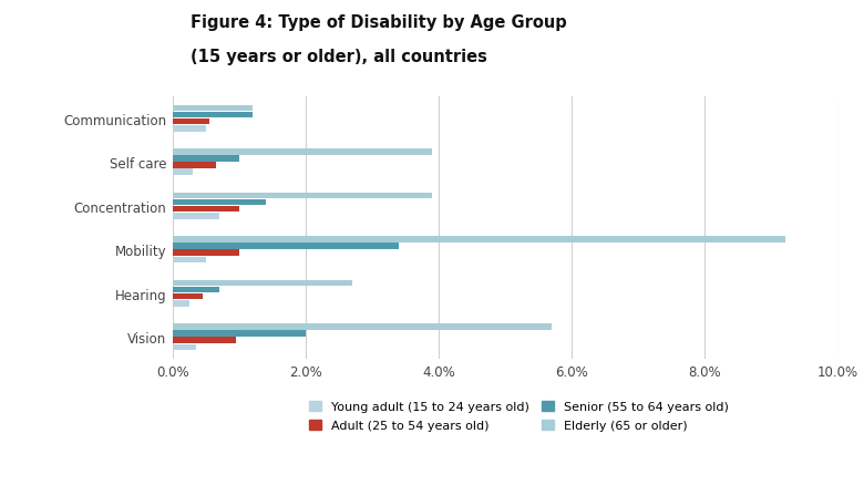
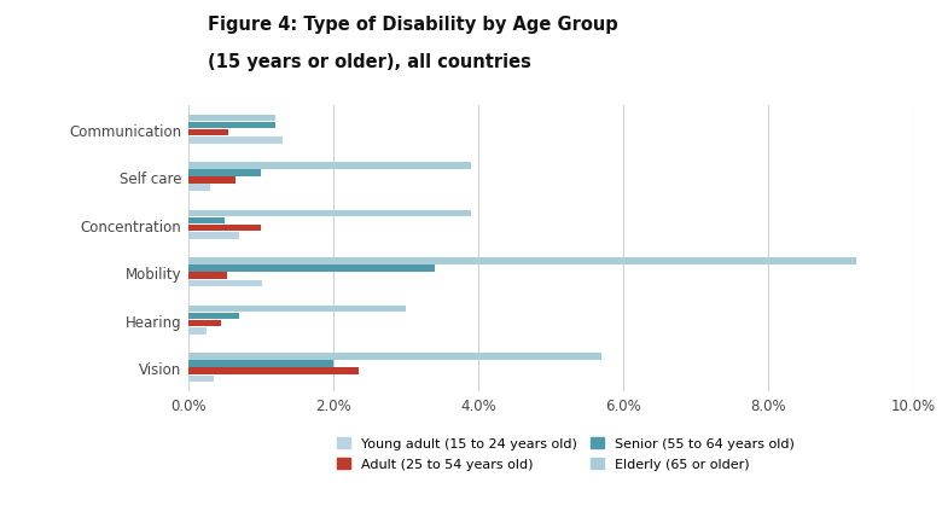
Young adult (15 to 24 years old)/Communication: 0.50% -> 1.30%
Senior (55 to 64 years old)/Concentration: 1.4% -> 0.5%
Adult (25 to 54 years old)/Mobility: 1.00% -> 0.54%
Young adult (15 to 24 years old)/Mobility: 0.50% -> 1.02%
Elderly (65 or older)/Hearing: 2.7% -> 3.0%
Adult (25 to 54 years old)/Vision: 0.95% -> 2.34%
